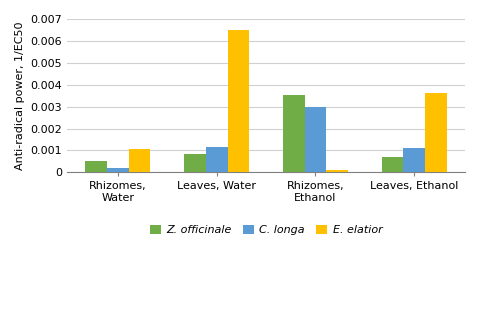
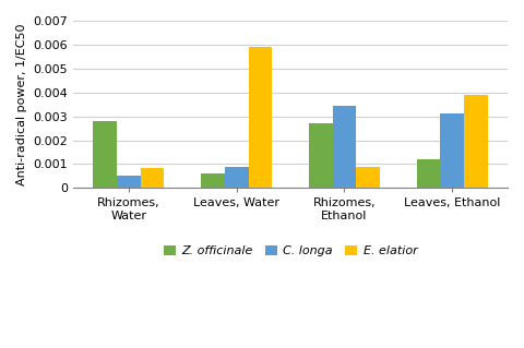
Z. officinale/Rhizomes, Water: 0.00050 -> 0.00280
C. longa/Rhizomes, Water: 0.00018 -> 0.00050
E. elatior/Rhizomes, Water: 0.00108 -> 0.00085
Z. officinale/Leaves, Water: 0.00085 -> 0.00060
C. longa/Leaves, Water: 0.00115 -> 0.00090
E. elatior/Leaves, Water: 0.00652 -> 0.00590
Z. officinale/Rhizomes, Ethanol: 0.00355 -> 0.00270
C. longa/Rhizomes, Ethanol: 0.00300 -> 0.00345
E. elatior/Rhizomes, Ethanol: 0.00012 -> 0.00090
Z. officinale/Leaves, Ethanol: 0.00068 -> 0.00120
C. longa/Leaves, Ethanol: 0.00112 -> 0.00310
E. elatior/Leaves, Ethanol: 0.00363 -> 0.00390
